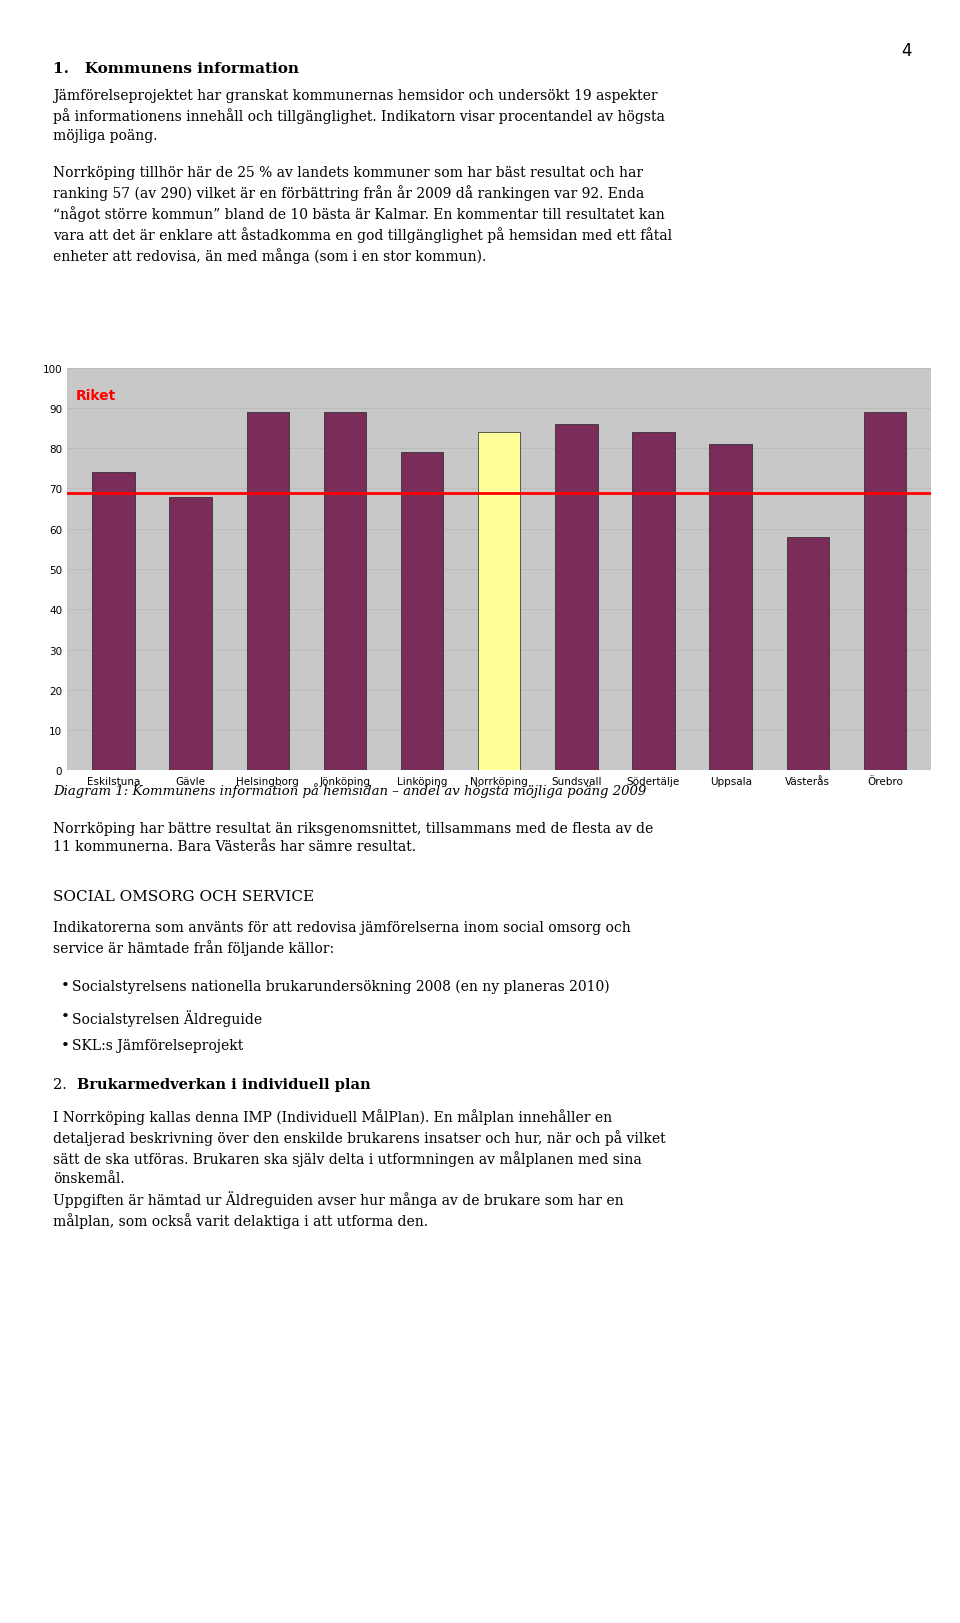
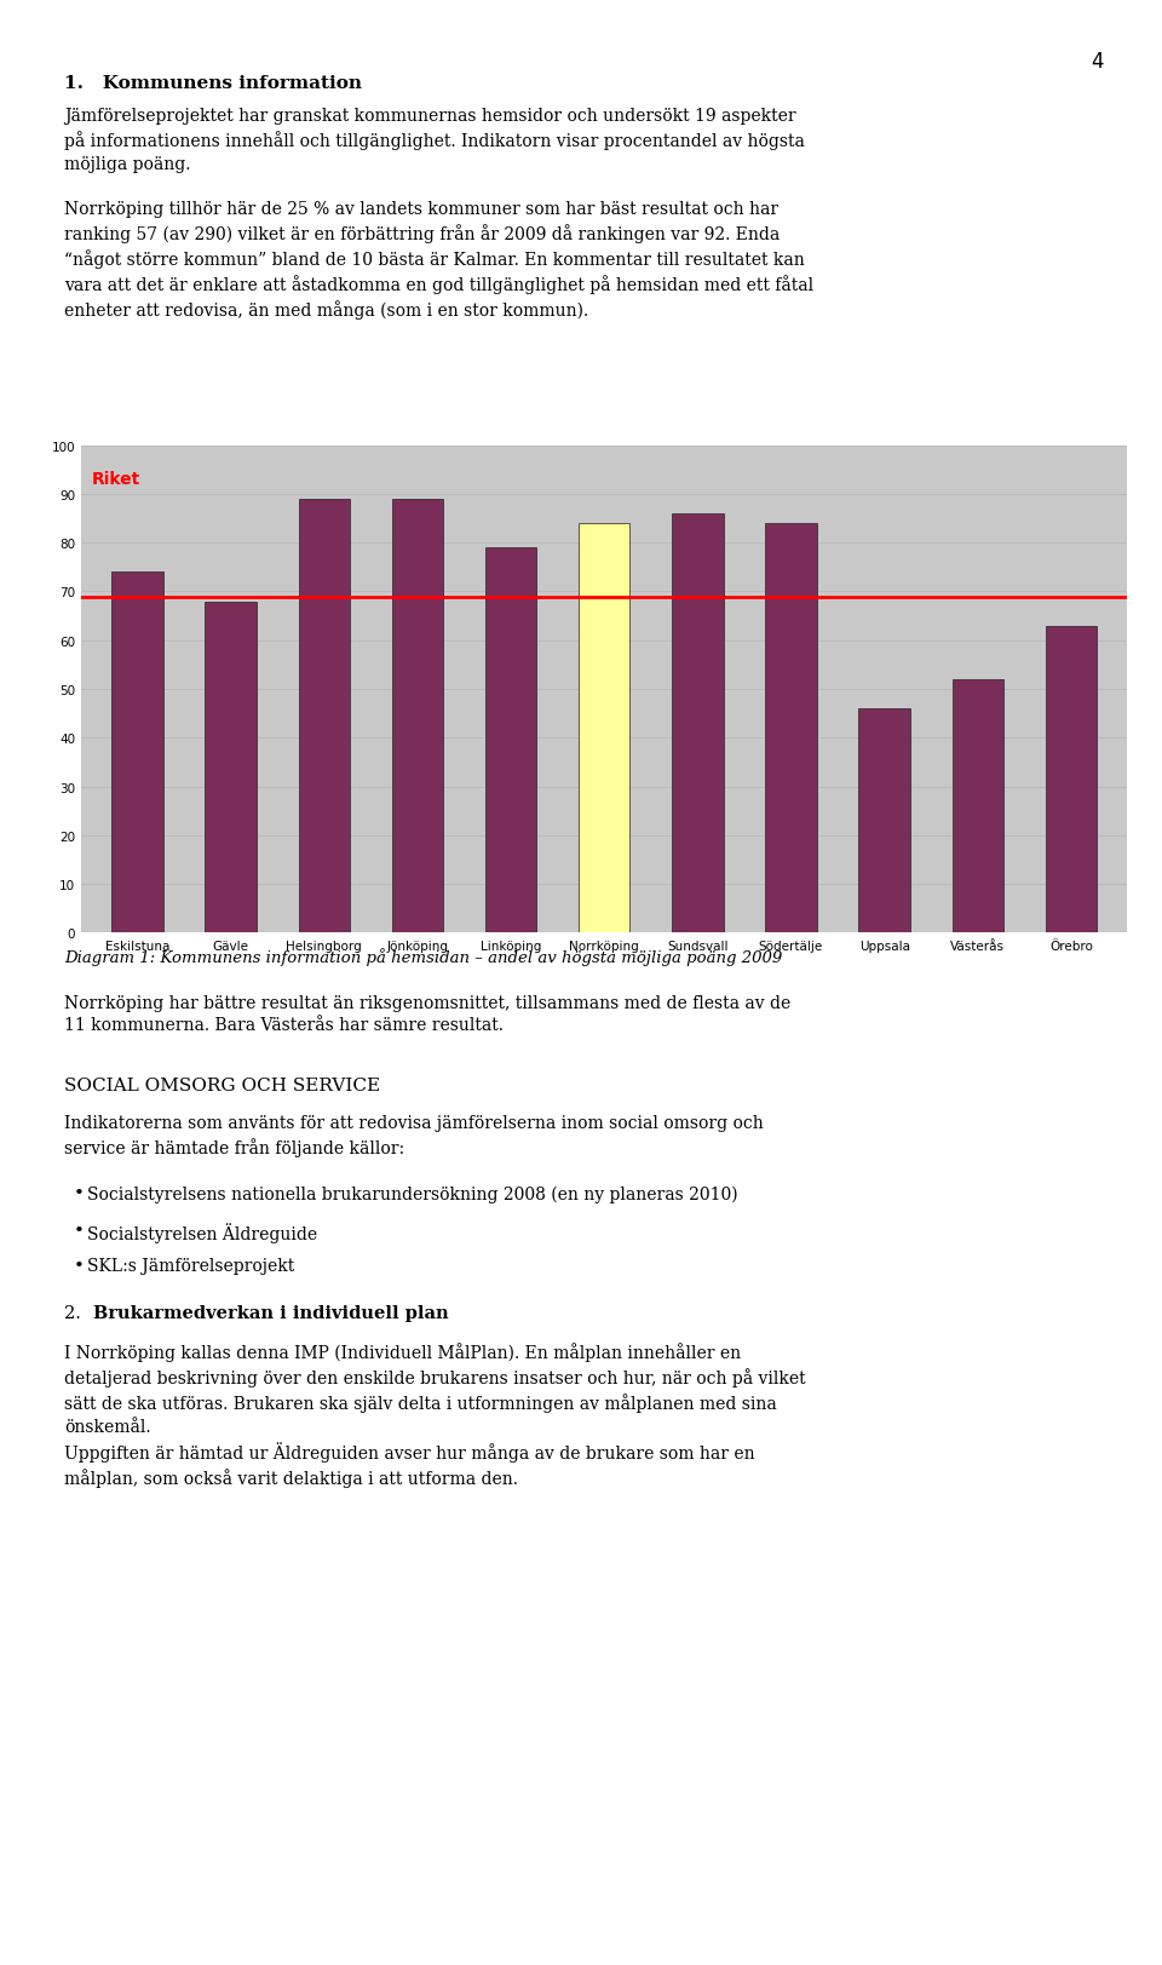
Uppsala: 81 -> 46
Västerås: 58 -> 52
Örebro: 89 -> 63
